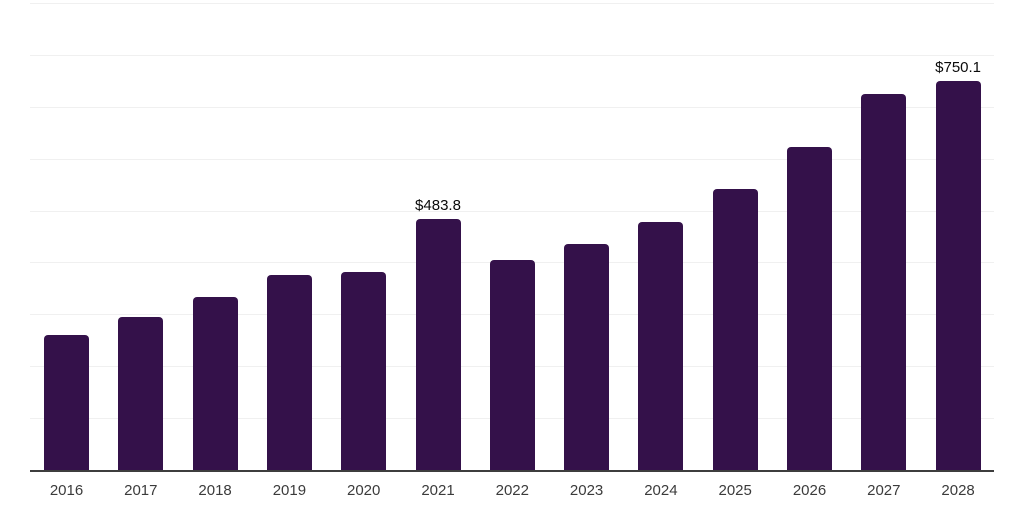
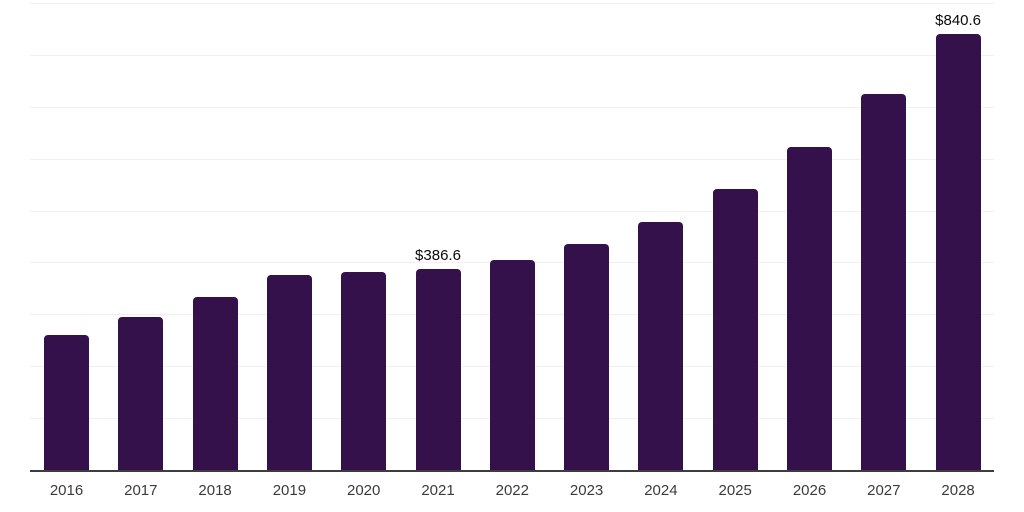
2021: $483.8 -> $386.6
2028: $750.1 -> $840.6
